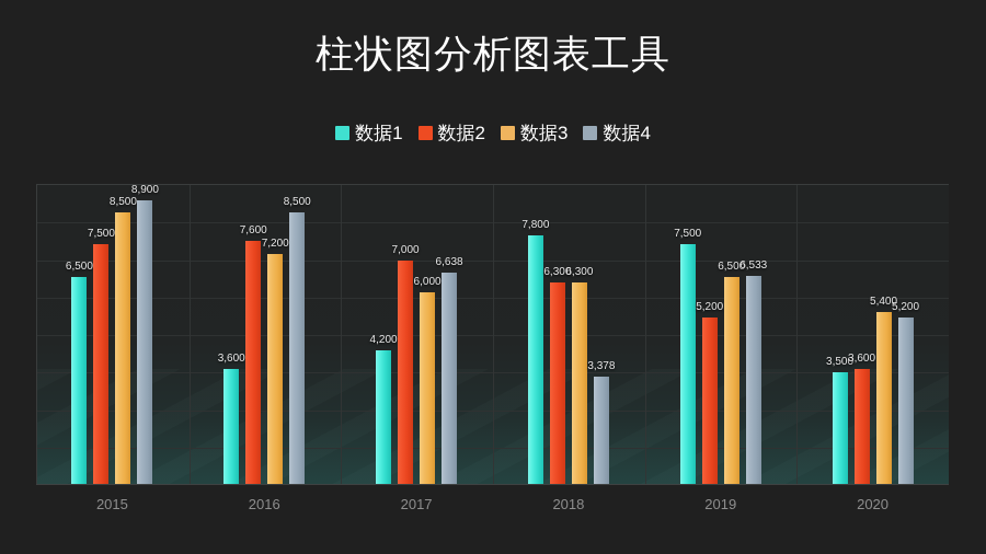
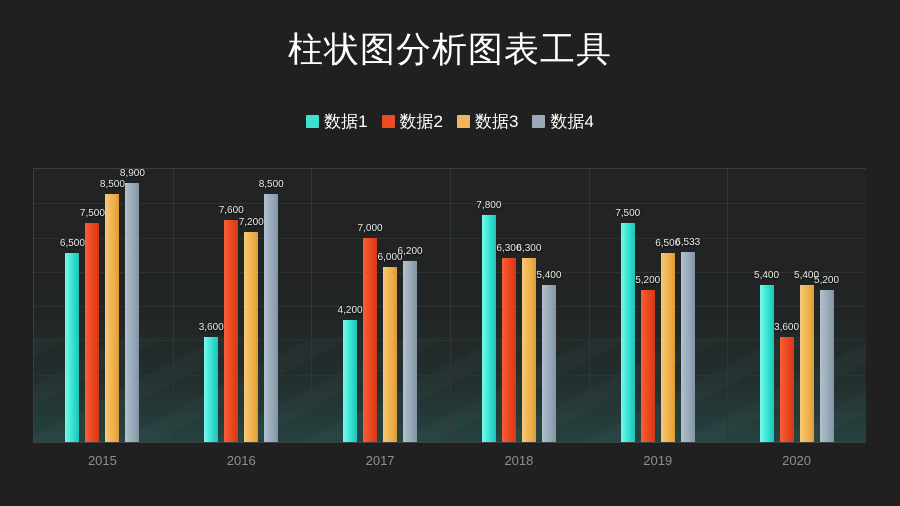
数据4/2017: 6,638 -> 6,200
数据4/2018: 3,378 -> 5,400
数据1/2020: 3,500 -> 5,400
